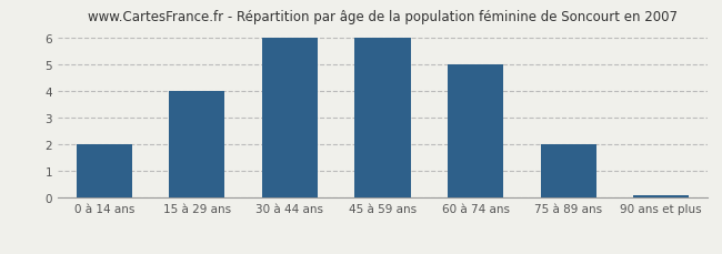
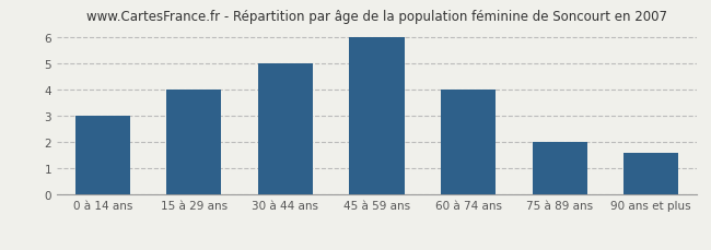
0 à 14 ans: 2.00 -> 3.00
30 à 44 ans: 6.00 -> 5.00
60 à 74 ans: 5.00 -> 4.00
90 ans et plus: 0.08 -> 1.60
